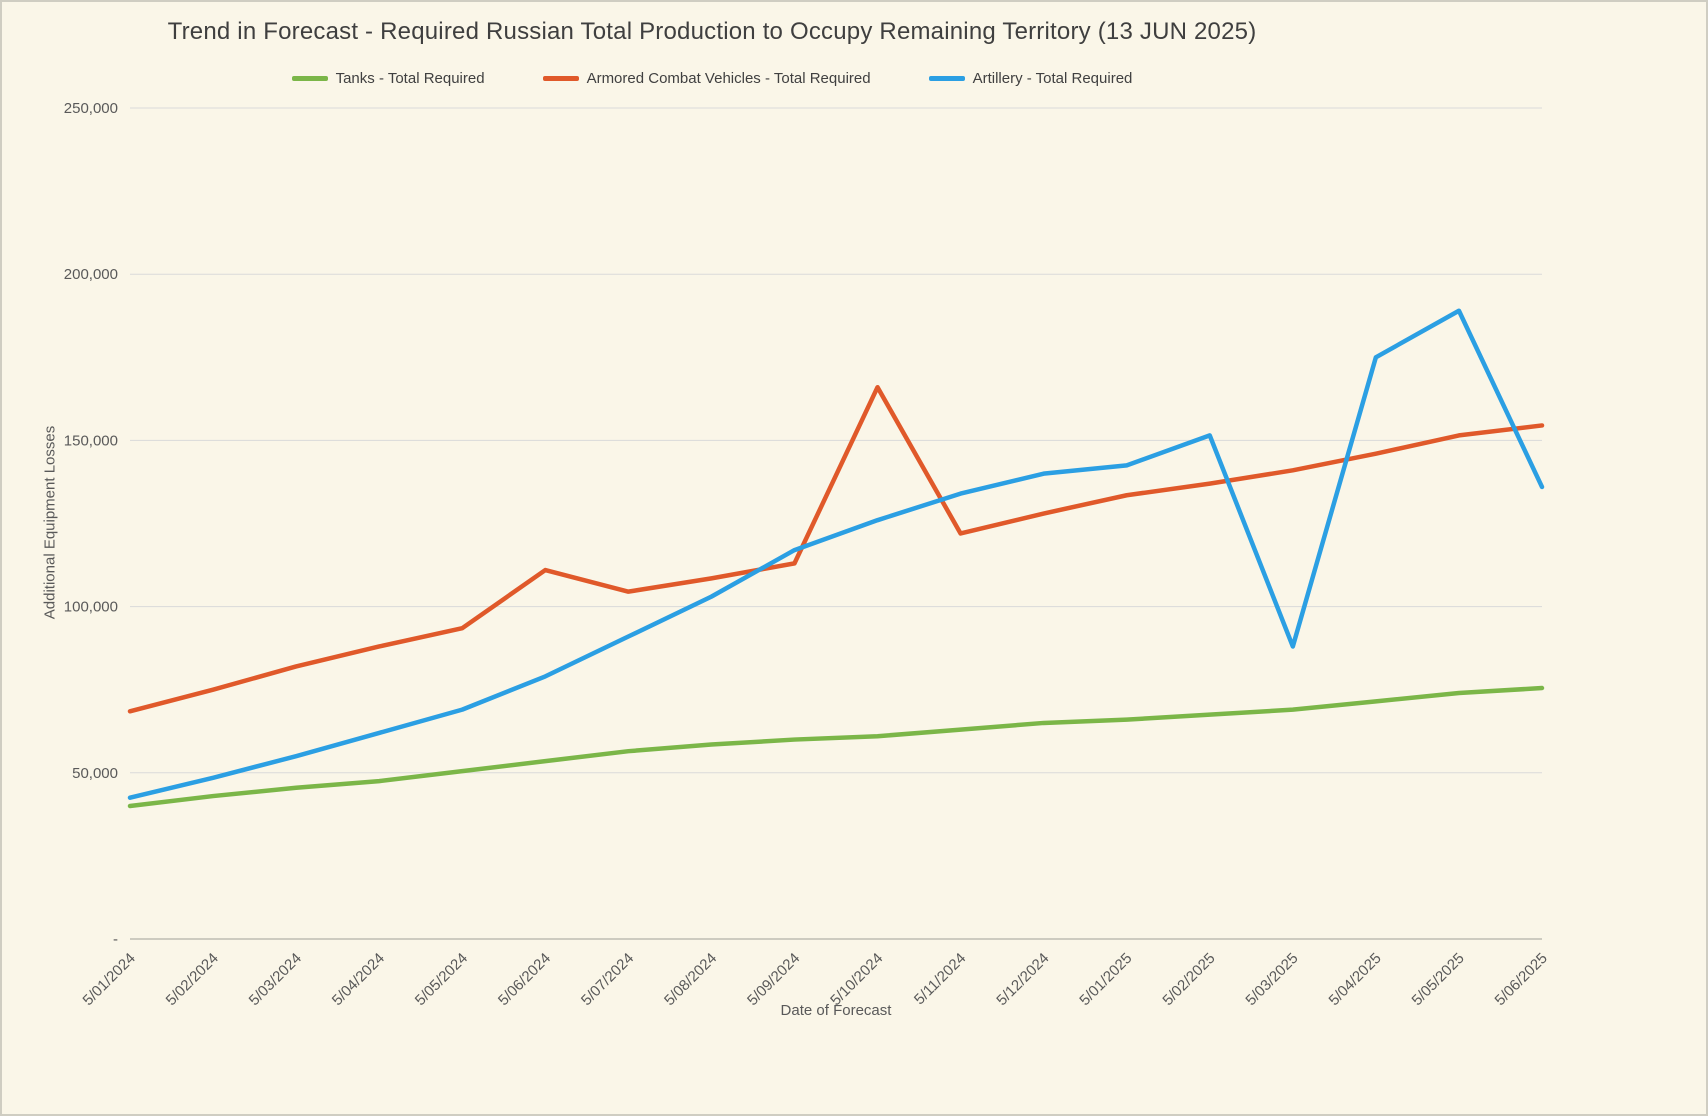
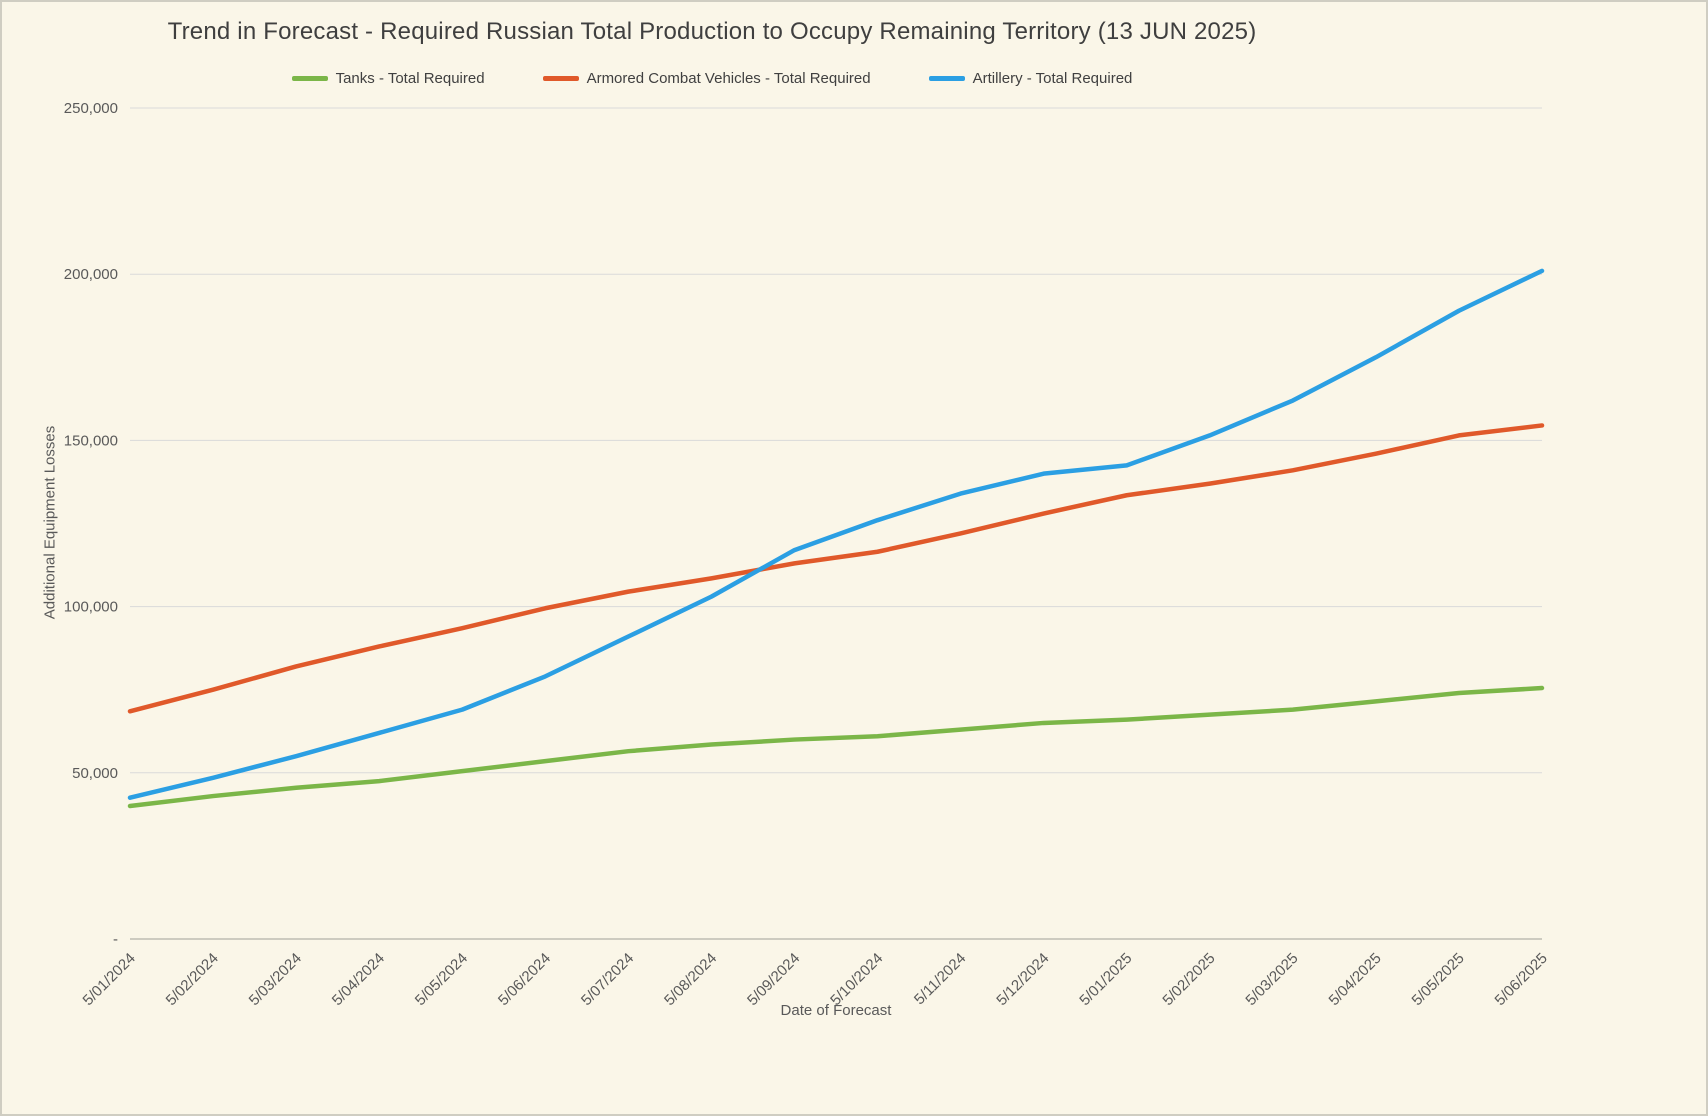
Armored Combat Vehicles - Total Required/5/06/2024: 111000 -> 100000
Armored Combat Vehicles - Total Required/5/10/2024: 166000 -> 116000
Artillery - Total Required/5/03/2025: 88000 -> 162000
Artillery - Total Required/5/06/2025: 136000 -> 201000
